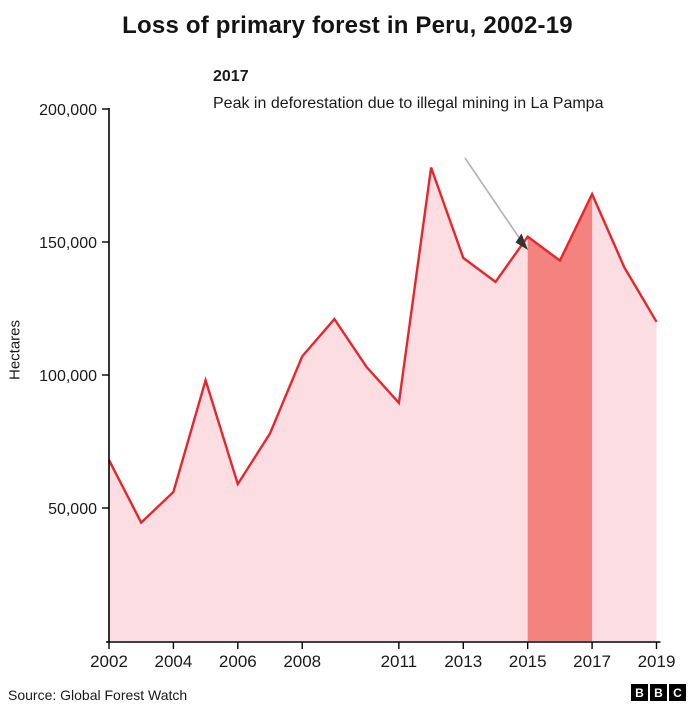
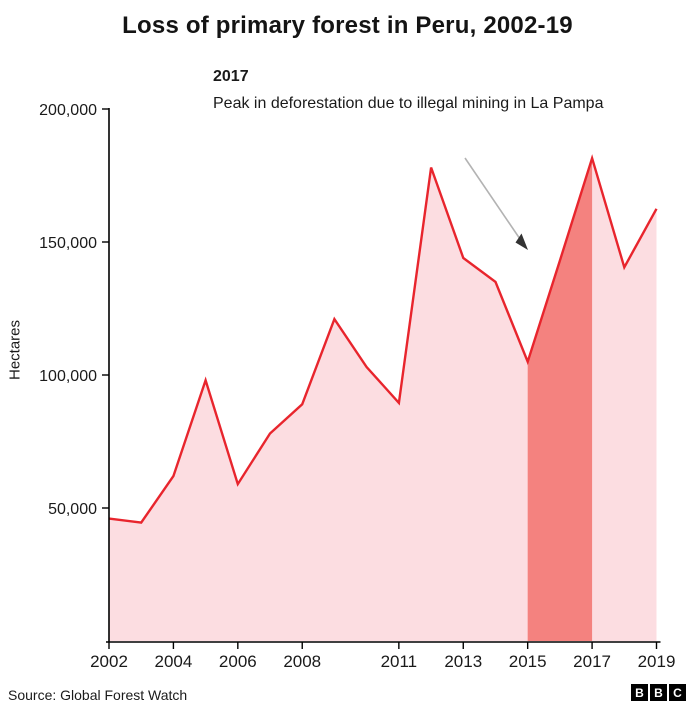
2002: 68000 -> 46000
2004: 56000 -> 62000
2008: 107000 -> 89000
2015: 152000 -> 105000
2017: 168000 -> 182000
2019: 120000 -> 162000
